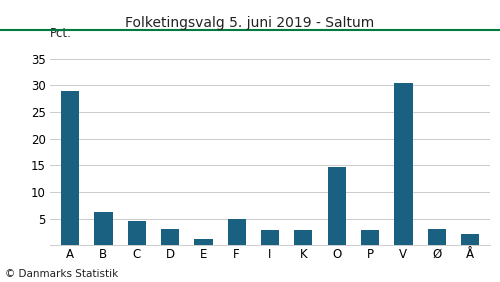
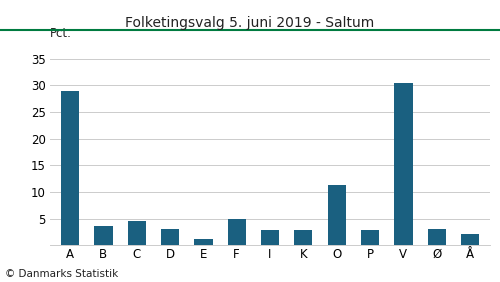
B: 6.2 -> 3.7
O: 14.6 -> 11.4
